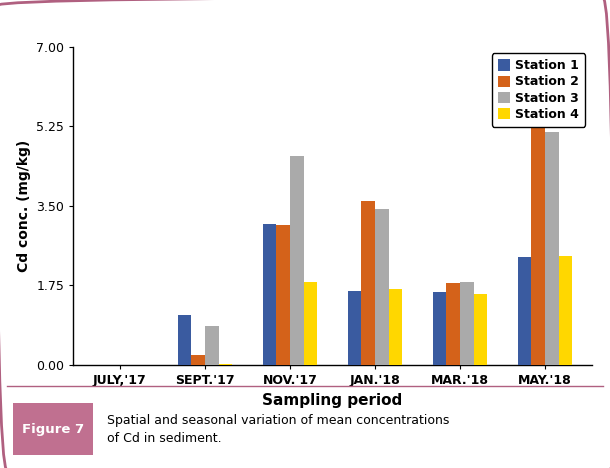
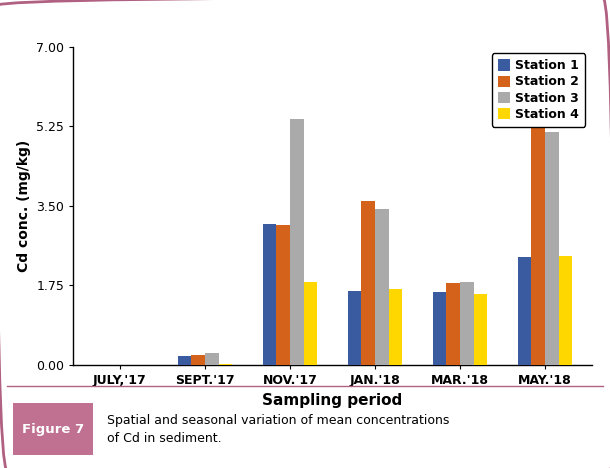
Station 1/SEPT.'17: 1.10 -> 0.20
Station 3/SEPT.'17: 0.85 -> 0.27
Station 3/NOV.'17: 4.60 -> 5.42
